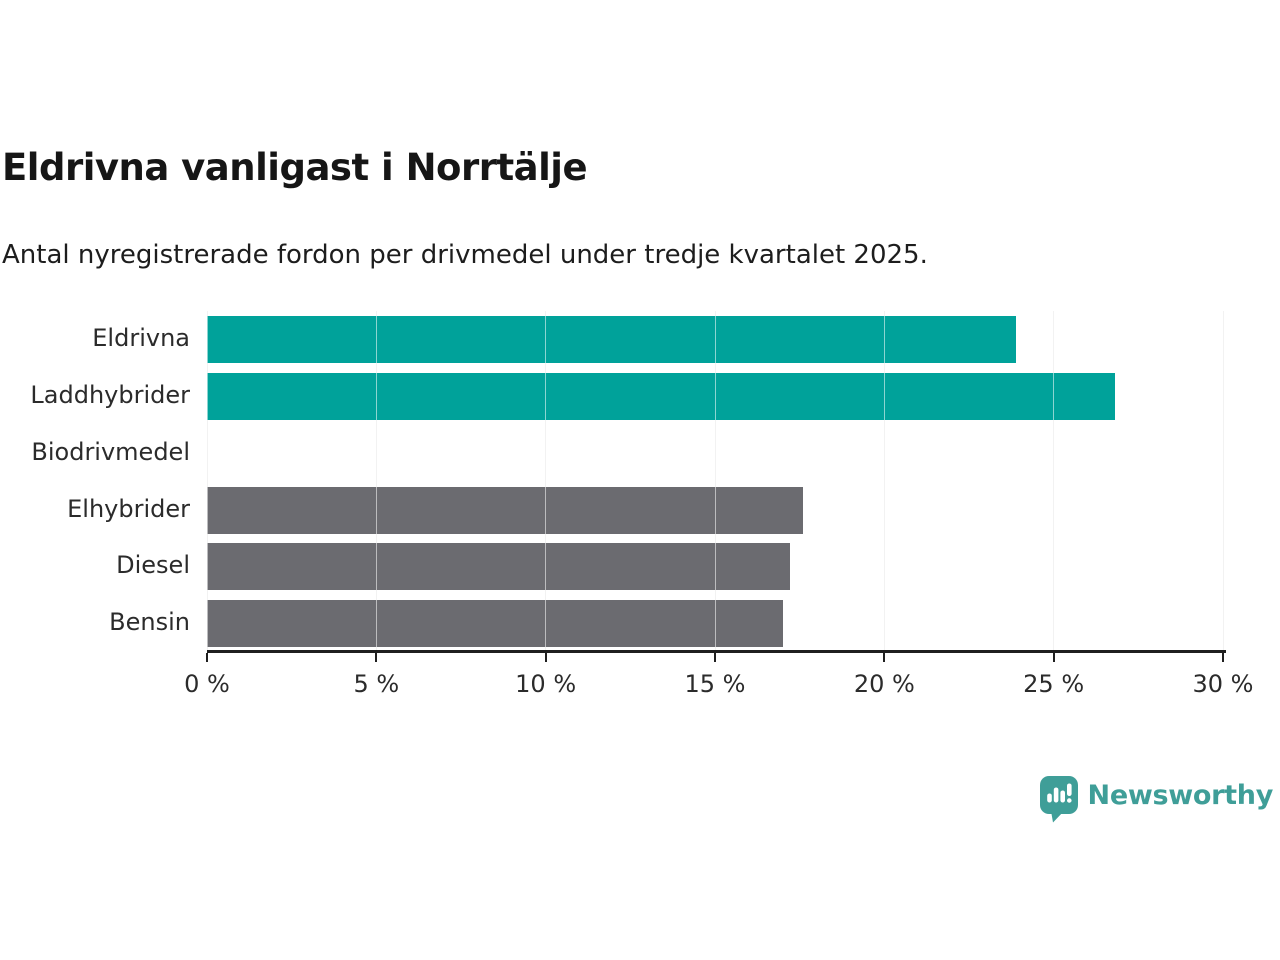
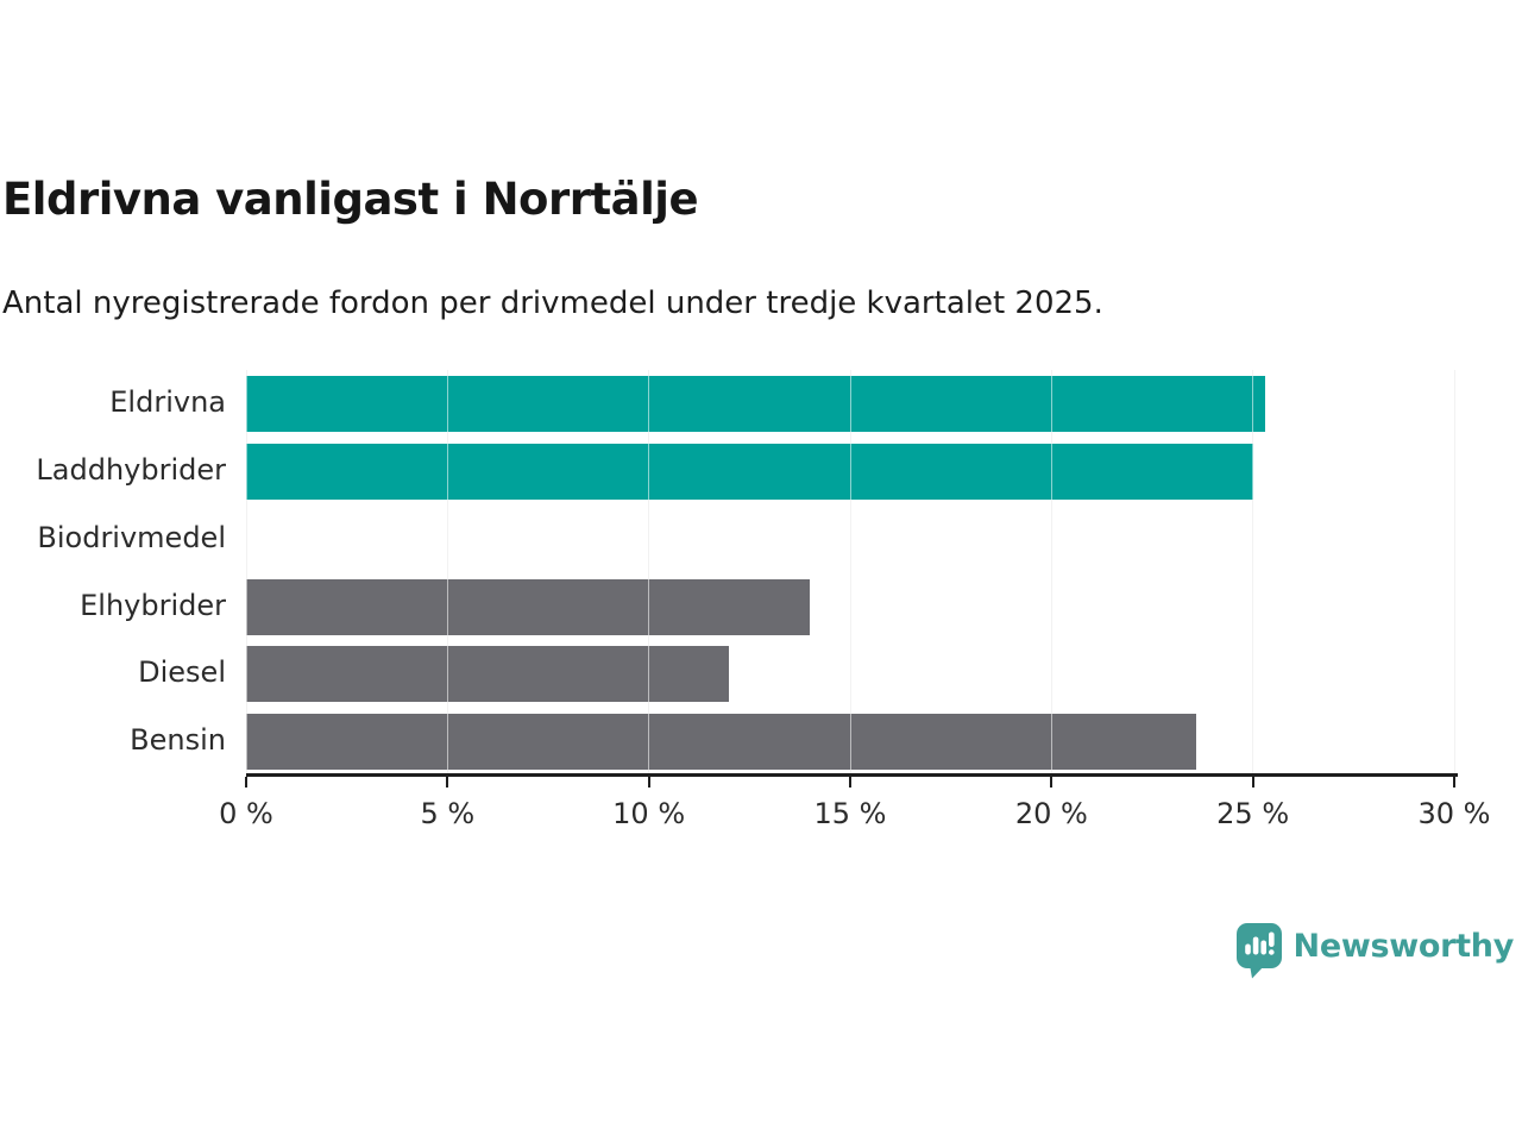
Eldrivna: 23.9% -> 25.3%
Laddhybrider: 26.8% -> 25.0%
Elhybrider: 17.6% -> 14.0%
Diesel: 17.2% -> 12.0%
Bensin: 17.0% -> 23.6%
